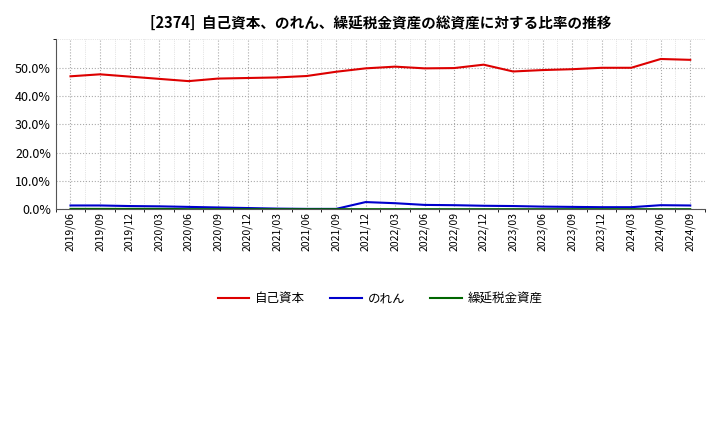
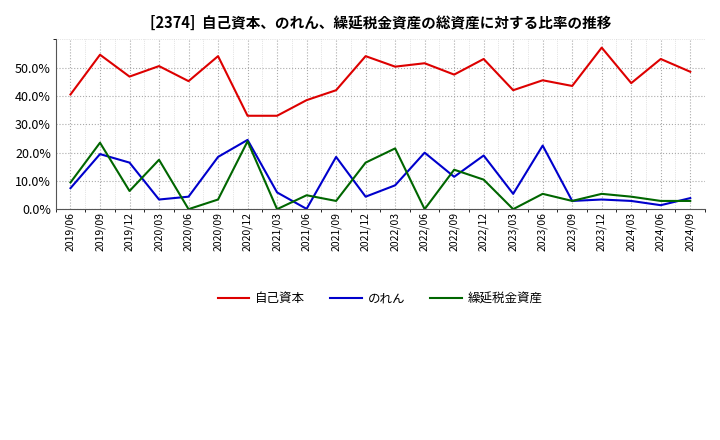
自己資本/2019/06: 46.9% -> 40.5%
のれん/2019/06: 1.4% -> 7.5%
繰延税金資産/2019/06: 0.2% -> 9.5%
自己資本/2019/09: 47.6% -> 54.5%
のれん/2019/09: 1.4% -> 19.5%
繰延税金資産/2019/09: 0.2% -> 23.5%
のれん/2019/12: 1.2% -> 16.5%
繰延税金資産/2019/12: 0.2% -> 6.5%
自己資本/2020/03: 46.0% -> 50.5%
のれん/2020/03: 1.1% -> 3.5%
繰延税金資産/2020/03: 0.2% -> 17.5%
のれん/2020/06: 0.9% -> 4.5%
自己資本/2020/09: 46.1% -> 54.0%
のれん/2020/09: 0.7% -> 18.5%
繰延税金資産/2020/09: 0.1% -> 3.5%
自己資本/2020/12: 46.3% -> 33.0%
のれん/2020/12: 0.5% -> 24.5%
繰延税金資産/2020/12: 0.1% -> 24.0%
自己資本/2021/03: 46.5% -> 33.0%
のれん/2021/03: 0.3% -> 6.0%
自己資本/2021/06: 47.0% -> 38.5%
繰延税金資産/2021/06: 0.1% -> 5.0%
自己資本/2021/09: 48.5% -> 42.0%
のれん/2021/09: 0.2% -> 18.5%
繰延税金資産/2021/09: 0.1% -> 3.0%
自己資本/2021/12: 49.7% -> 54.0%
のれん/2021/12: 2.6% -> 4.5%
繰延税金資産/2021/12: 0.1% -> 16.5%
のれん/2022/03: 2.2% -> 8.5%
繰延税金資産/2022/03: 0.1% -> 21.5%
自己資本/2022/06: 49.7% -> 51.5%
のれん/2022/06: 1.6% -> 20.0%
自己資本/2022/09: 49.8% -> 47.5%
のれん/2022/09: 1.5% -> 11.5%
繰延税金資産/2022/09: 0.1% -> 14.0%
自己資本/2022/12: 51.0% -> 53.0%
のれん/2022/12: 1.3% -> 19.0%
繰延税金資産/2022/12: 0.1% -> 10.5%
自己資本/2023/03: 48.6% -> 42.0%
のれん/2023/03: 1.2% -> 5.5%
自己資本/2023/06: 49.1% -> 45.5%
のれん/2023/06: 1.0% -> 22.5%
繰延税金資産/2023/06: 0.1% -> 5.5%
自己資本/2023/09: 49.4% -> 43.5%
のれん/2023/09: 0.9% -> 3.0%
繰延税金資産/2023/09: 0.1% -> 3.0%
自己資本/2023/12: 49.9% -> 57.0%
のれん/2023/12: 0.8% -> 3.5%
繰延税金資産/2023/12: 0.1% -> 5.5%
自己資本/2024/03: 49.9% -> 44.5%
のれん/2024/03: 0.8% -> 3.0%
繰延税金資産/2024/03: 0.1% -> 4.5%
繰延税金資産/2024/06: 0.1% -> 3.0%
自己資本/2024/09: 52.7% -> 48.5%
のれん/2024/09: 1.4% -> 4.0%
繰延税金資産/2024/09: 0.1% -> 3.0%
